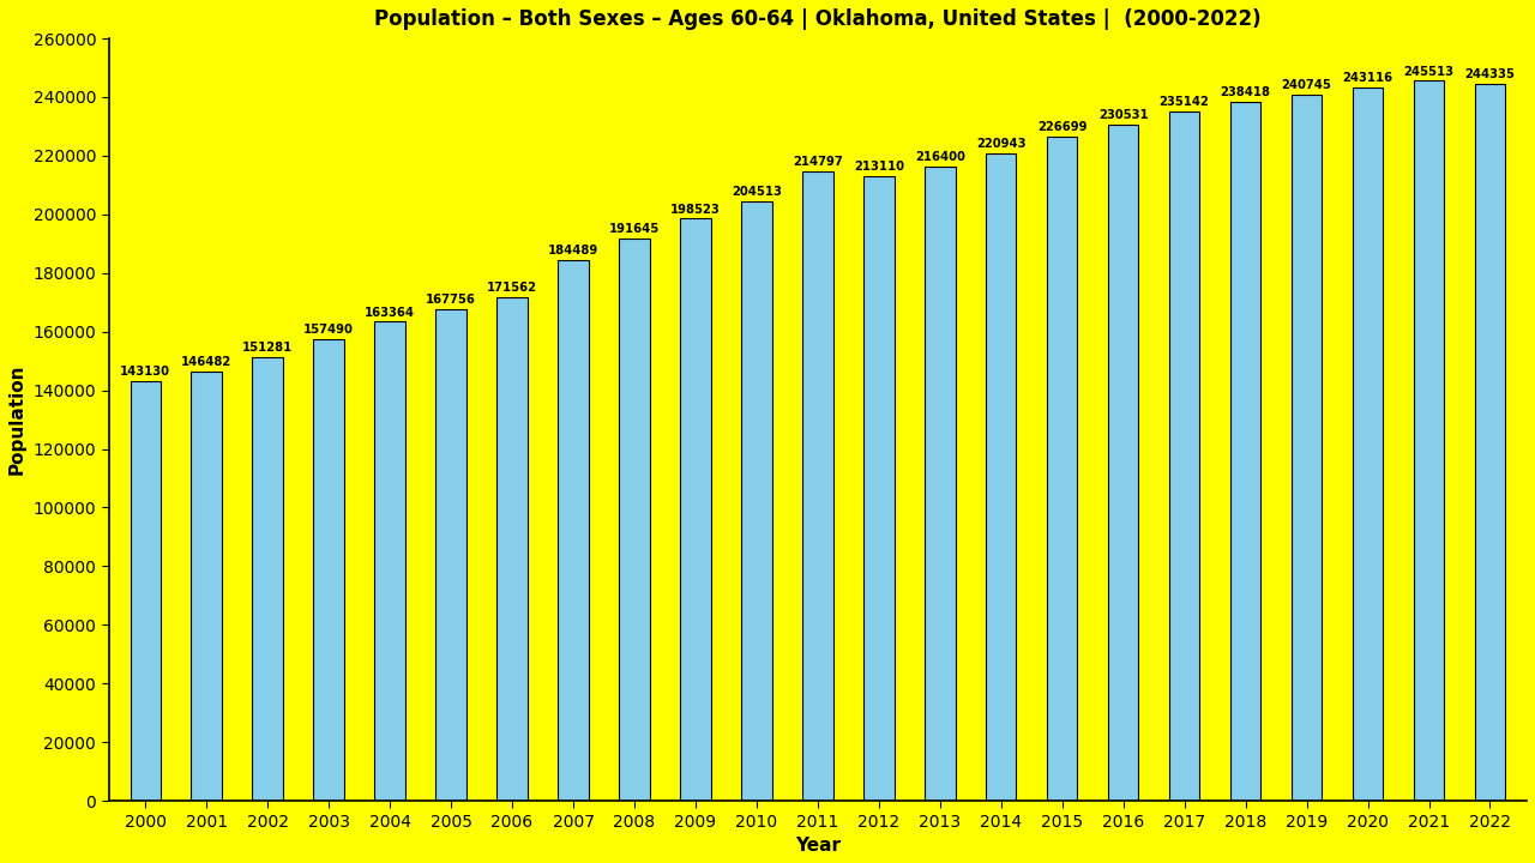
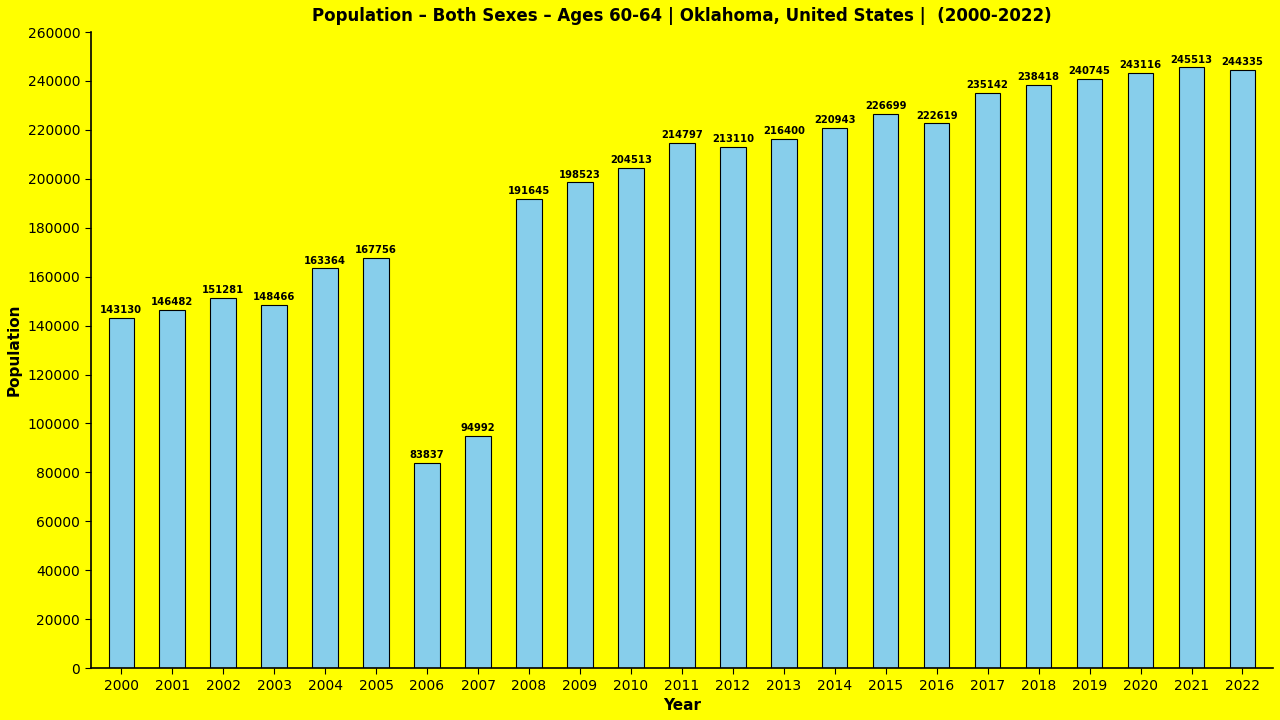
2003: 157490 -> 148466
2006: 171562 -> 83837
2007: 184489 -> 94992
2016: 230531 -> 222619
